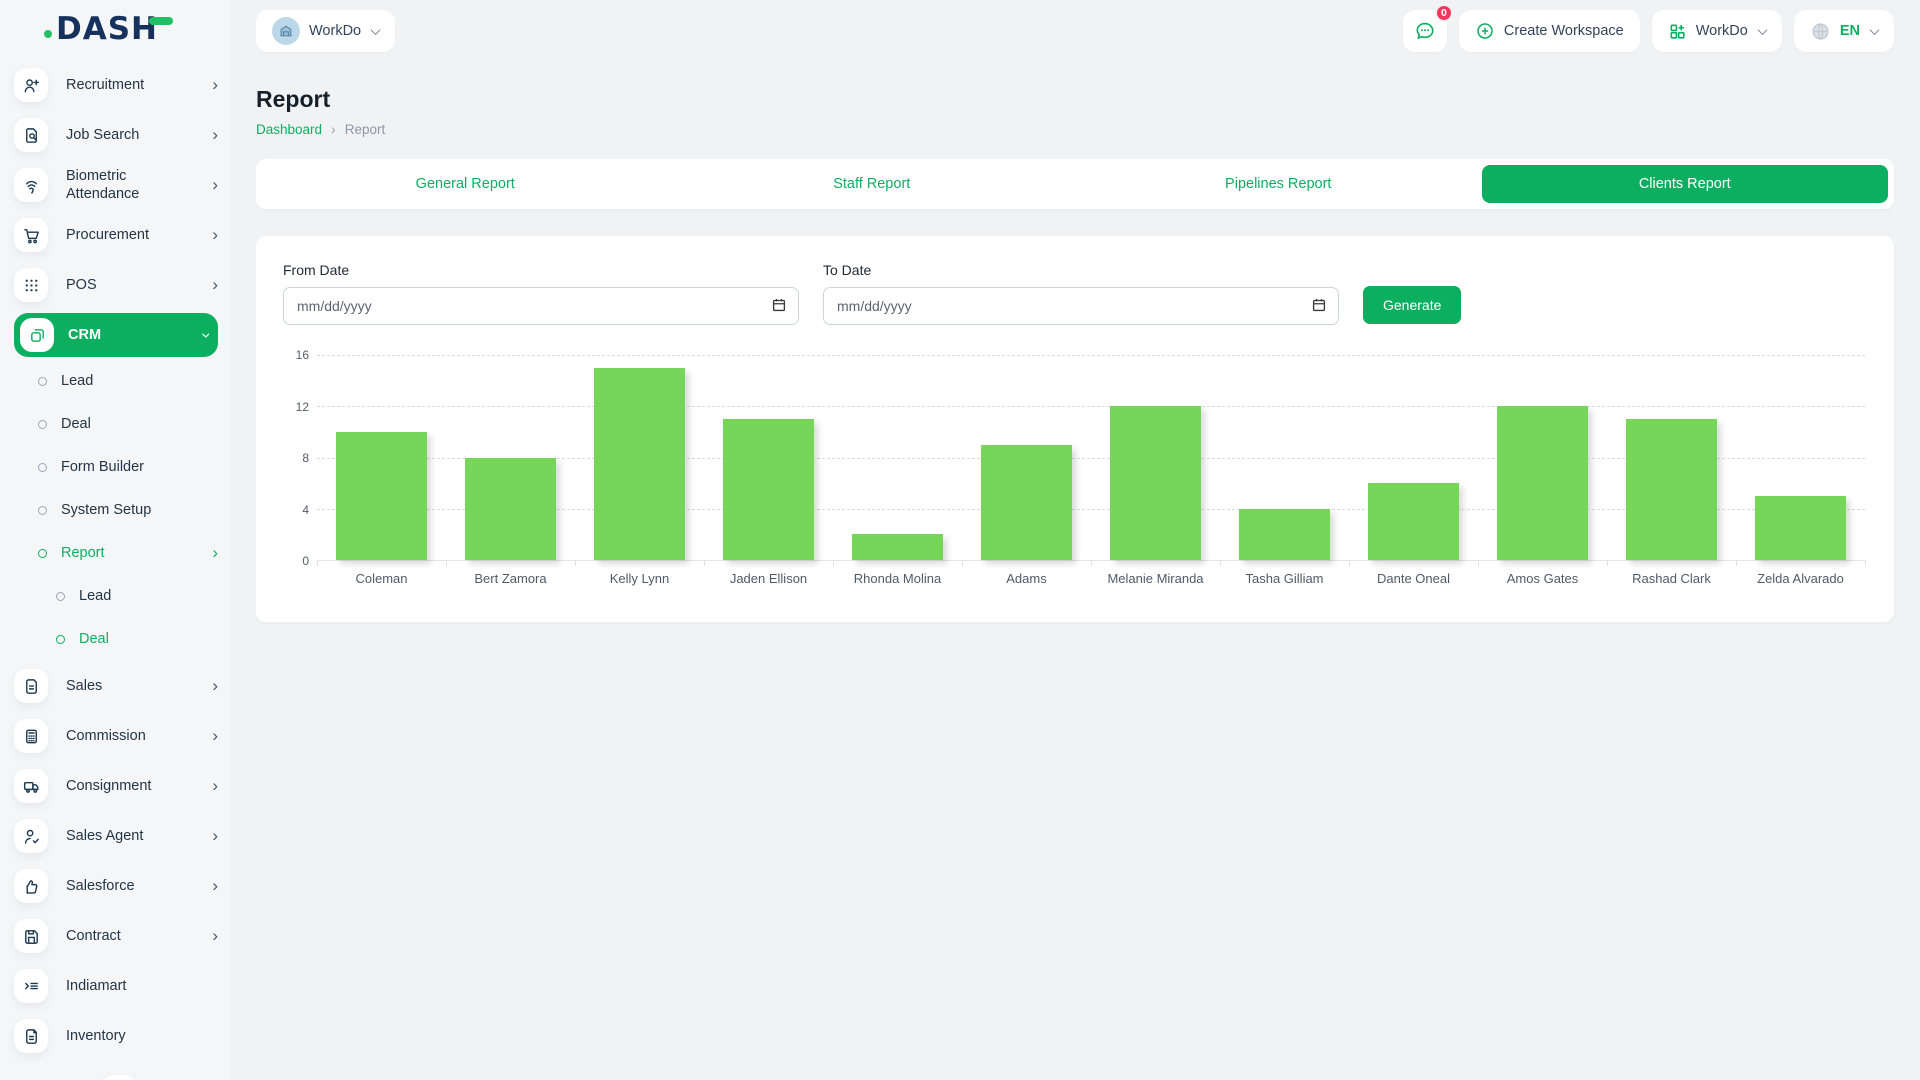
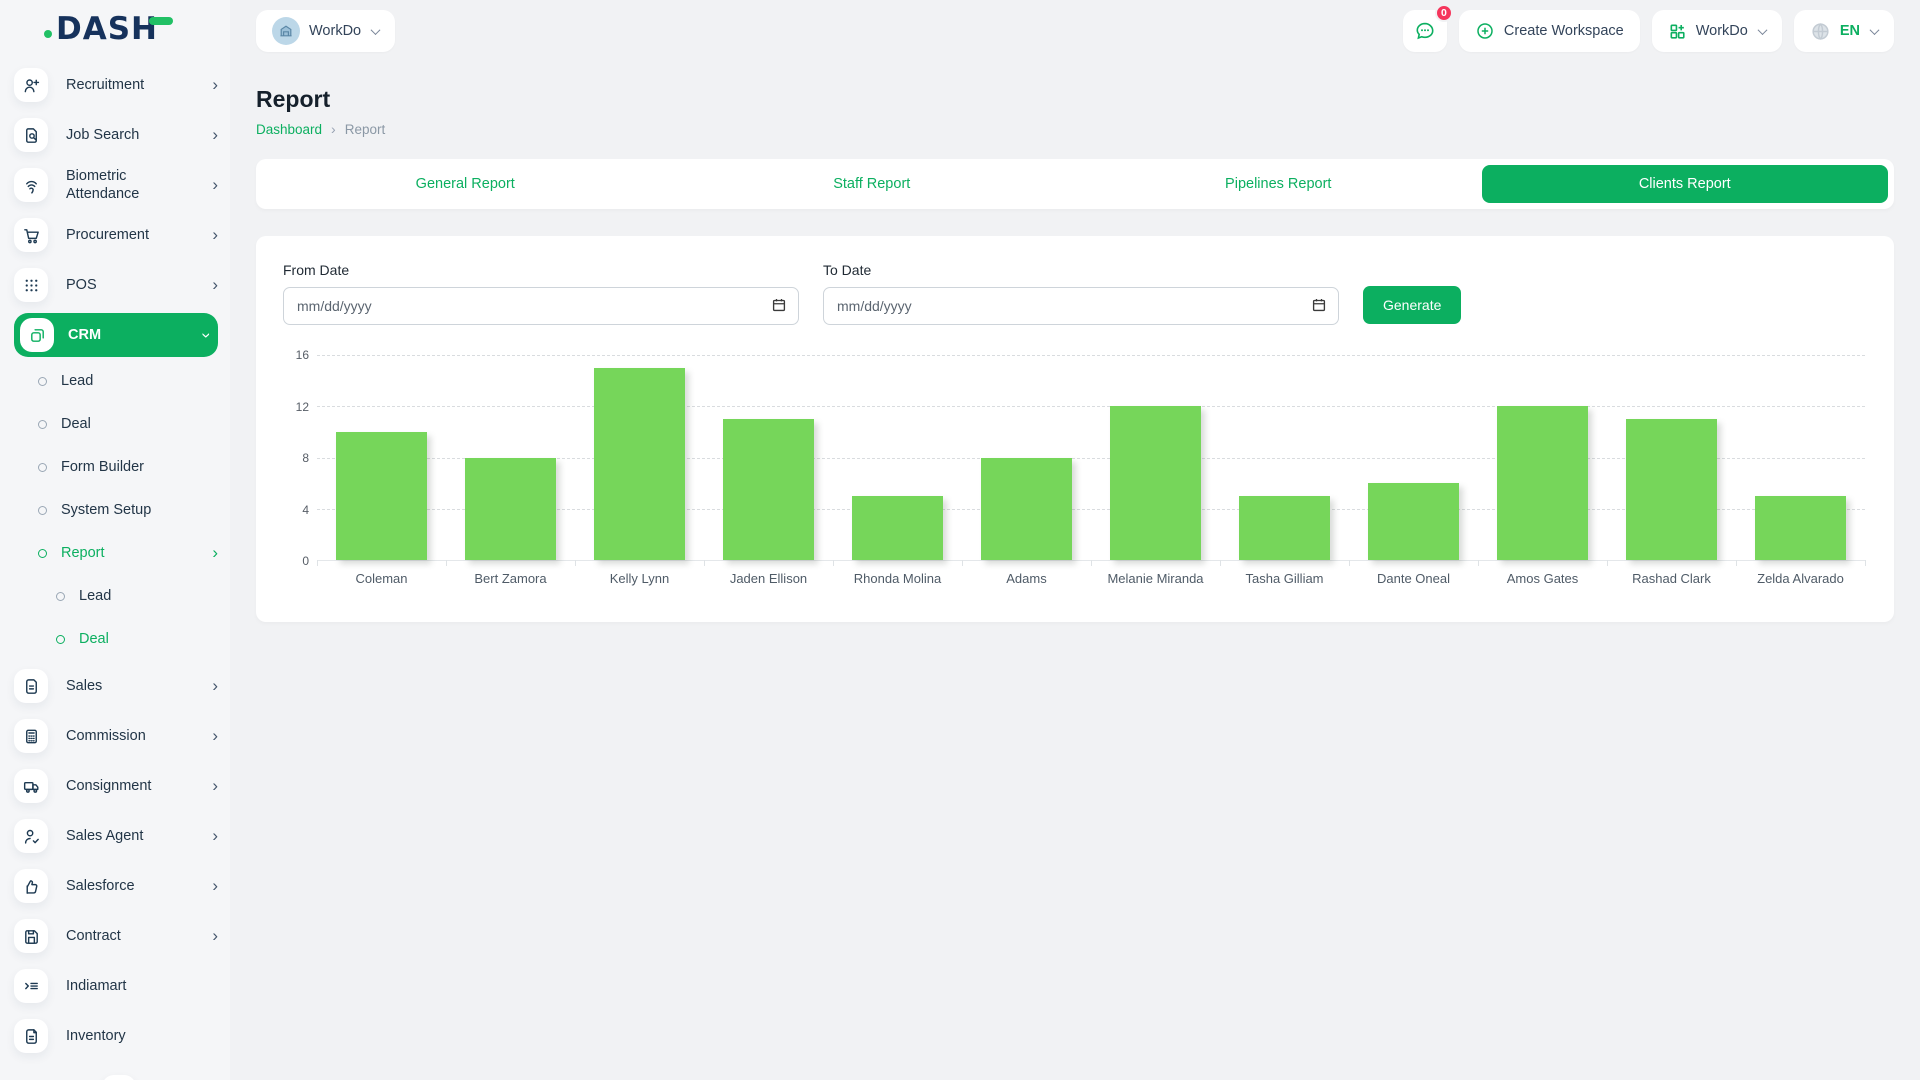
Rhonda Molina: 2 -> 5
Adams: 9 -> 8
Tasha Gilliam: 4 -> 5
